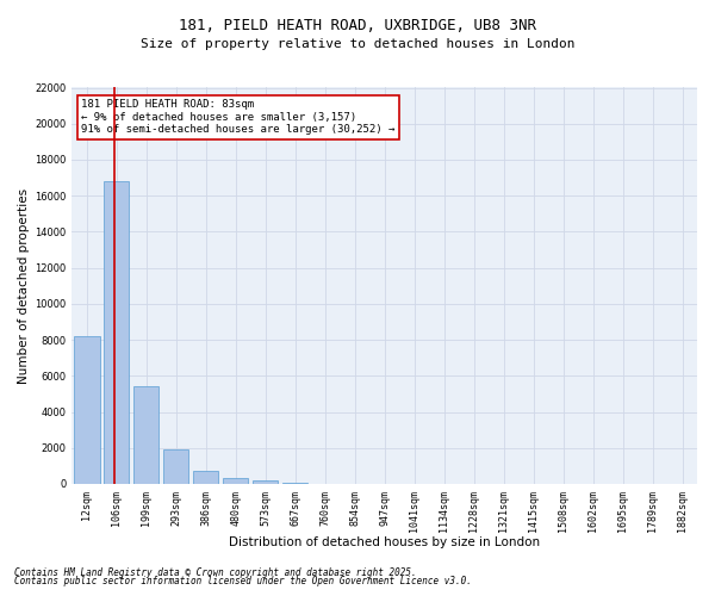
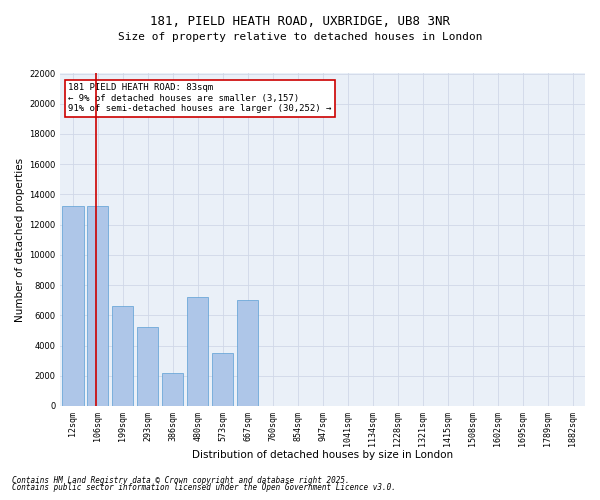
12sqm: 8200 -> 13200
106sqm: 16800 -> 13200
199sqm: 5400 -> 6600
293sqm: 1900 -> 5200
386sqm: 700 -> 2200
480sqm: 400 -> 7200
573sqm: 200 -> 3500
667sqm: 100 -> 7000
